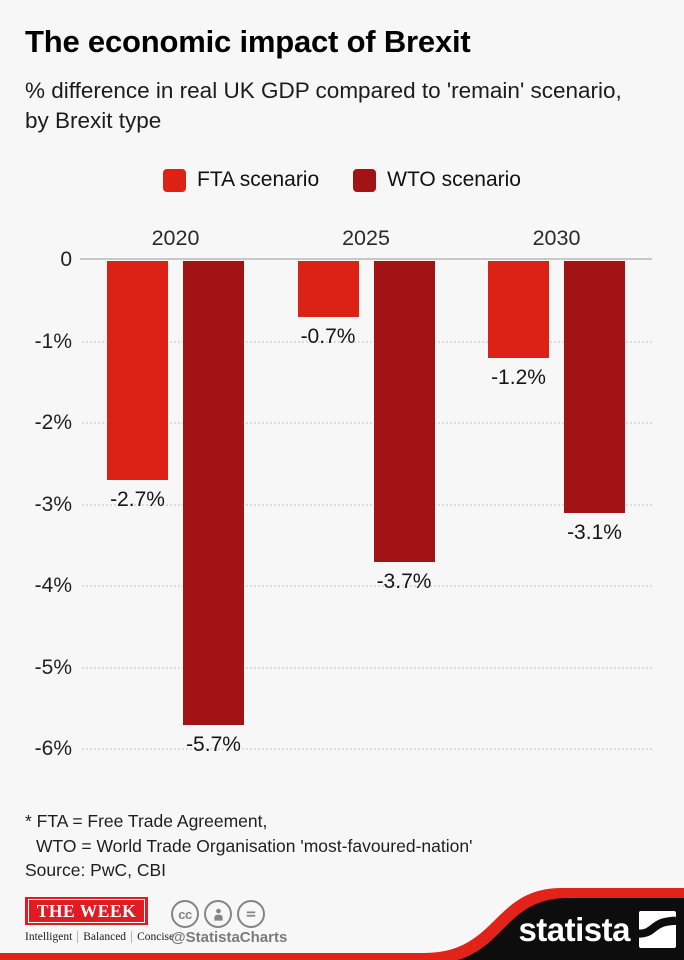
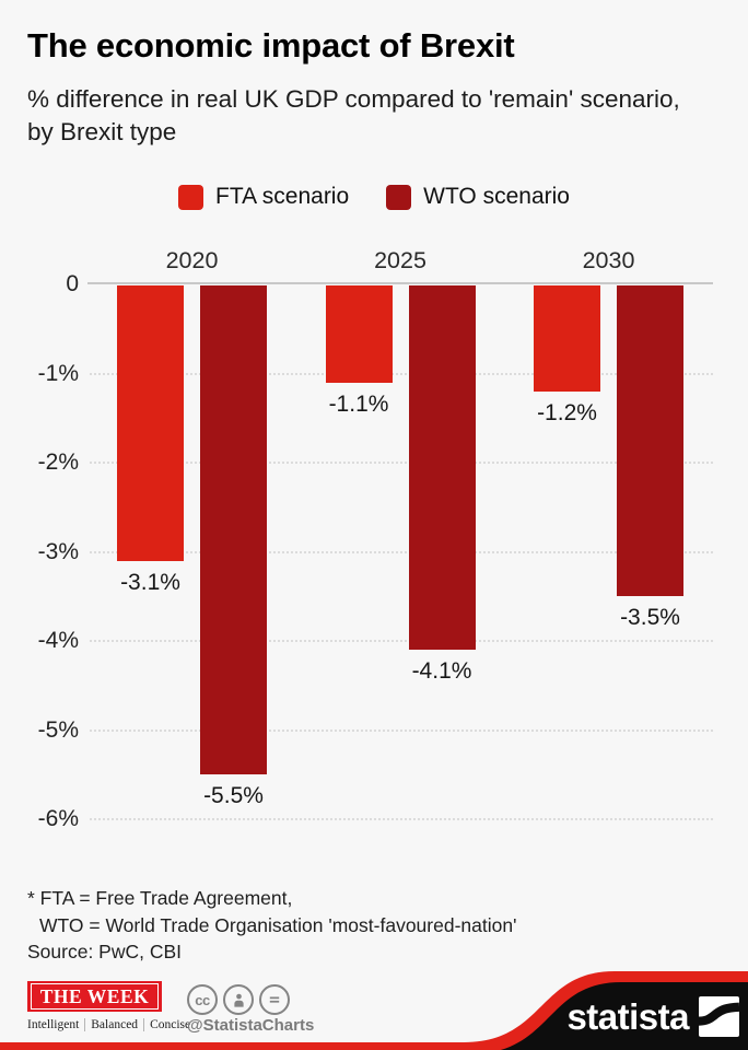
FTA scenario/2020: -2.7% -> -3.1%
WTO scenario/2020: -5.7% -> -5.5%
FTA scenario/2025: -0.7% -> -1.1%
WTO scenario/2025: -3.7% -> -4.1%
WTO scenario/2030: -3.1% -> -3.5%
